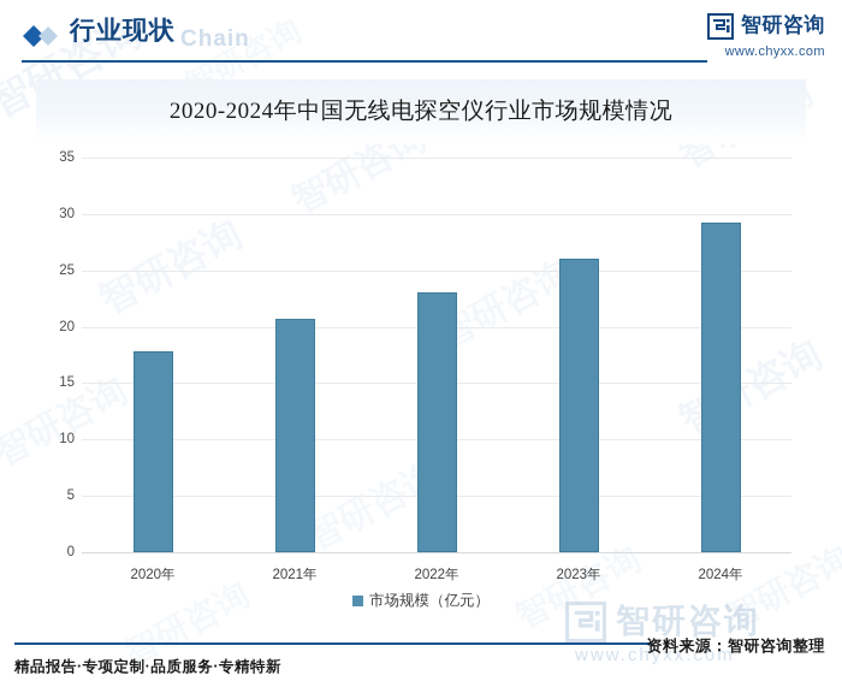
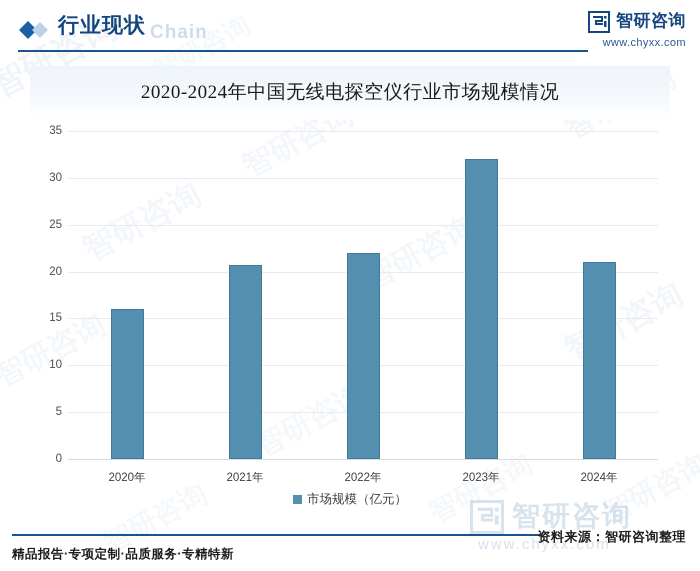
2020年: 18 -> 16
2022年: 23 -> 22
2023年: 26 -> 32
2024年: 29 -> 21
